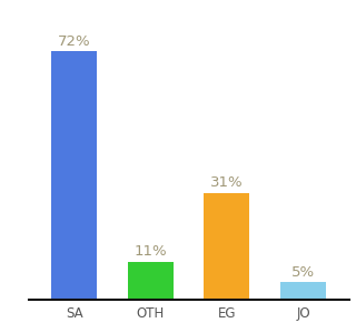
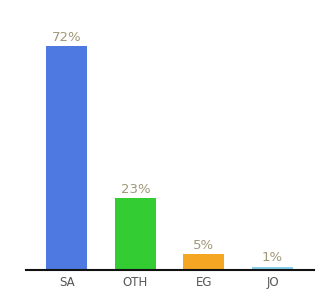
OTH: 11% -> 23%
EG: 31% -> 5%
JO: 5% -> 1%
